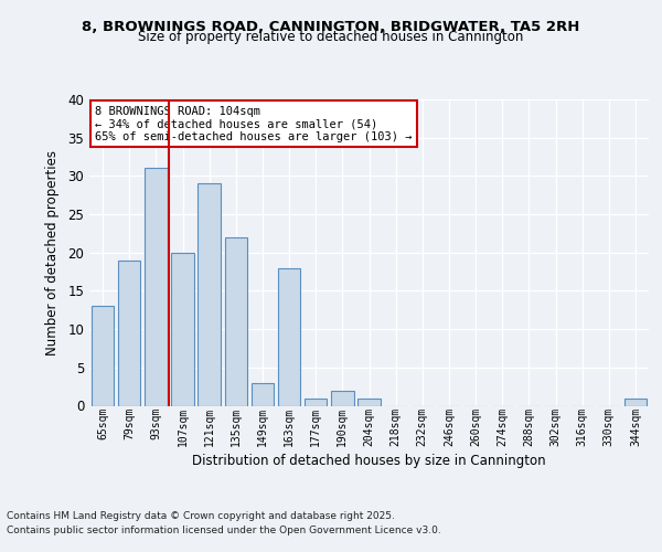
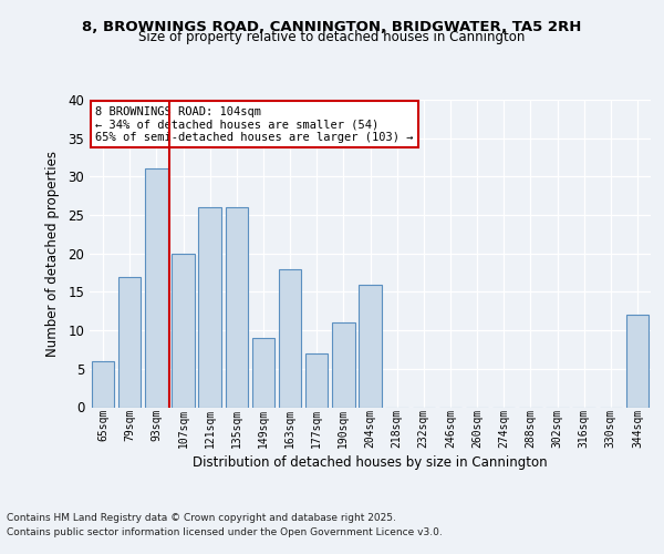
65sqm: 13 -> 6
79sqm: 19 -> 17
121sqm: 29 -> 26
135sqm: 22 -> 26
149sqm: 3 -> 9
177sqm: 1 -> 7
190sqm: 2 -> 11
204sqm: 1 -> 16
344sqm: 1 -> 12
